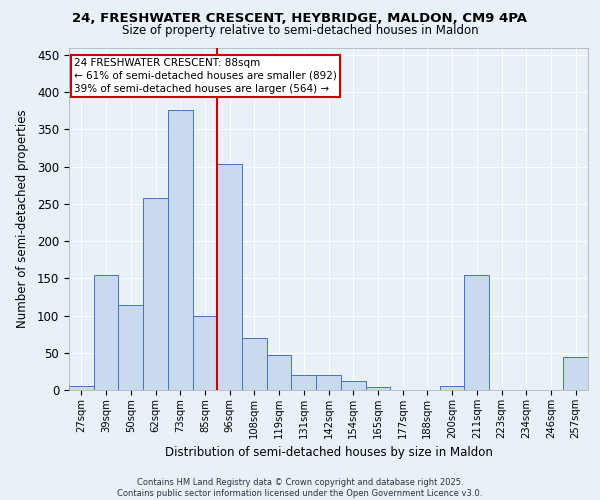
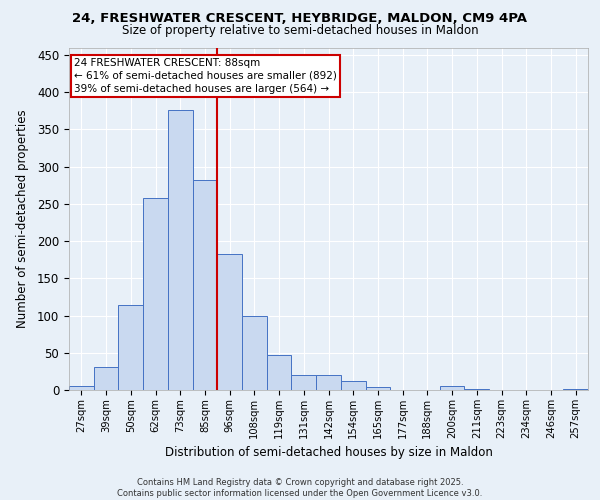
39sqm: 154 -> 31
85sqm: 100 -> 282
96sqm: 304 -> 182
108sqm: 70 -> 100
211sqm: 154 -> 2
257sqm: 44 -> 2
